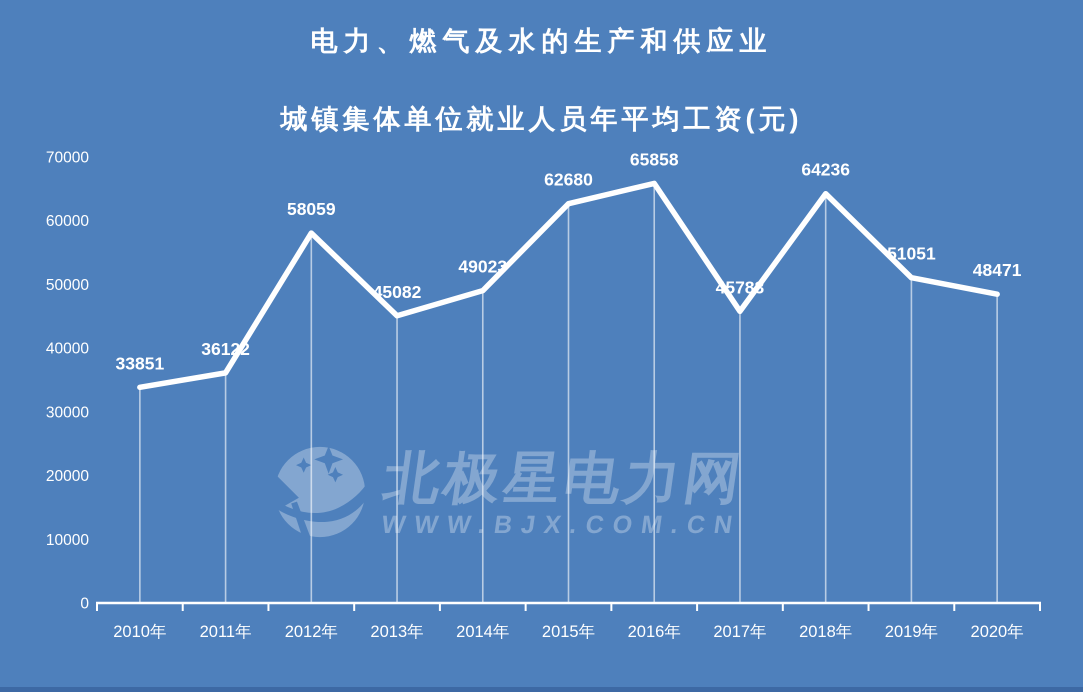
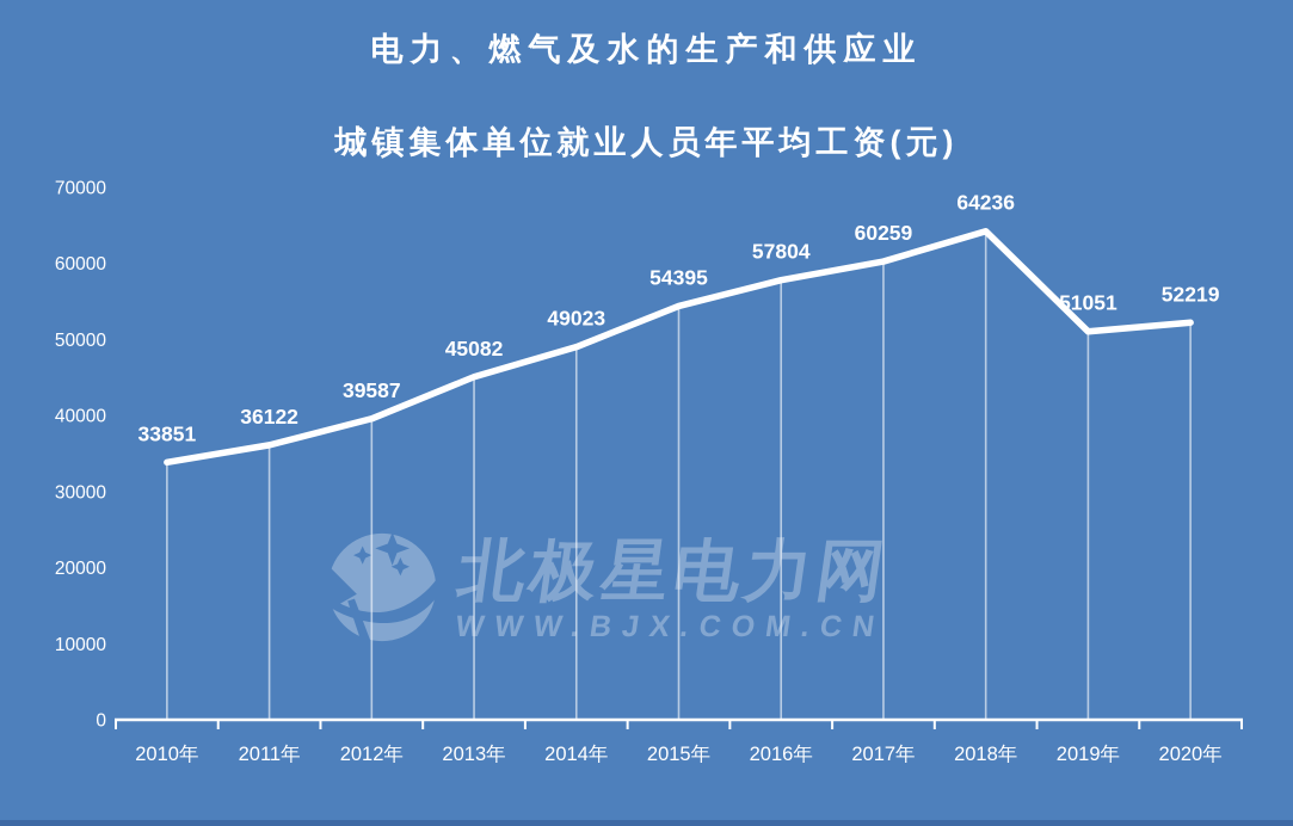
2012年: 58059 -> 39587
2015年: 62680 -> 54395
2016年: 65858 -> 57804
2017年: 45783 -> 60259
2020年: 48471 -> 52219
